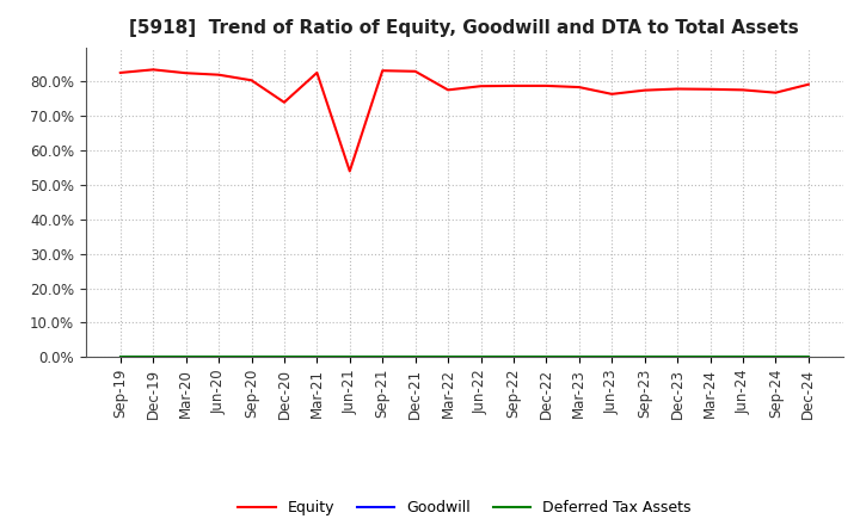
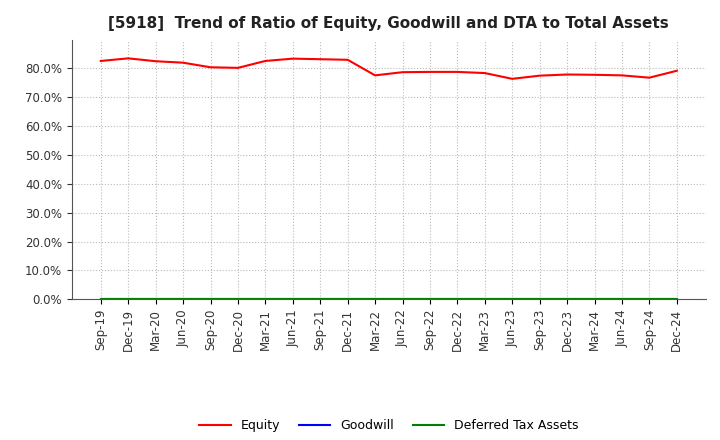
Equity/Dec-20: 74.0% -> 80.2%
Equity/Jun-21: 54.0% -> 83.4%
